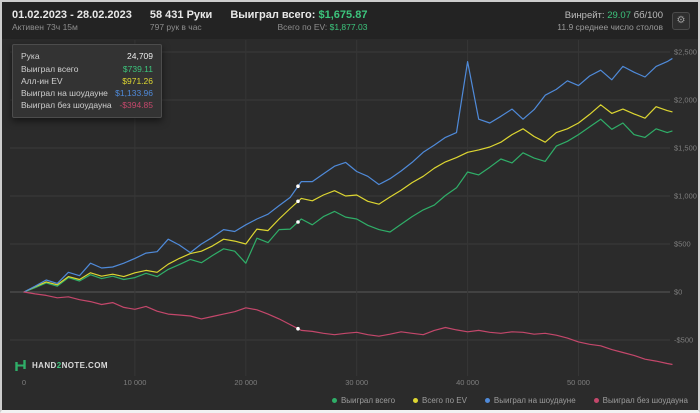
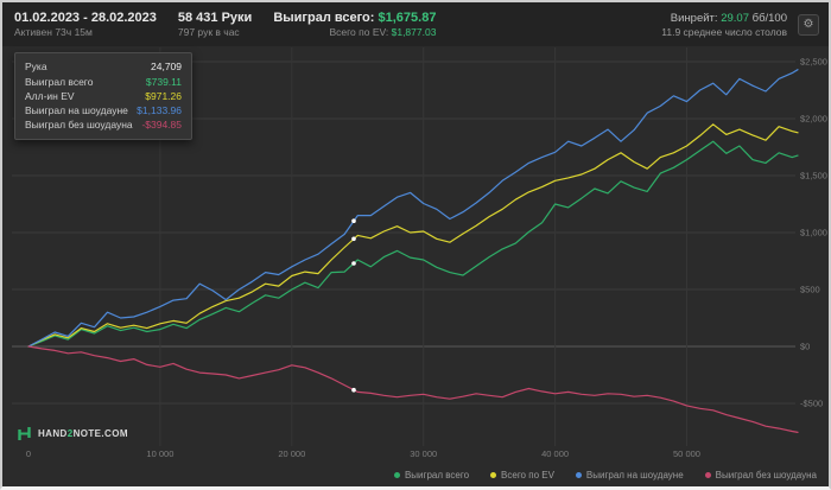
Выиграл всего/20000: $300 -> $500
Всего по EV/20000: $500 -> $600
Выиграл на шоудауне/40000: $2400 -> $1700
